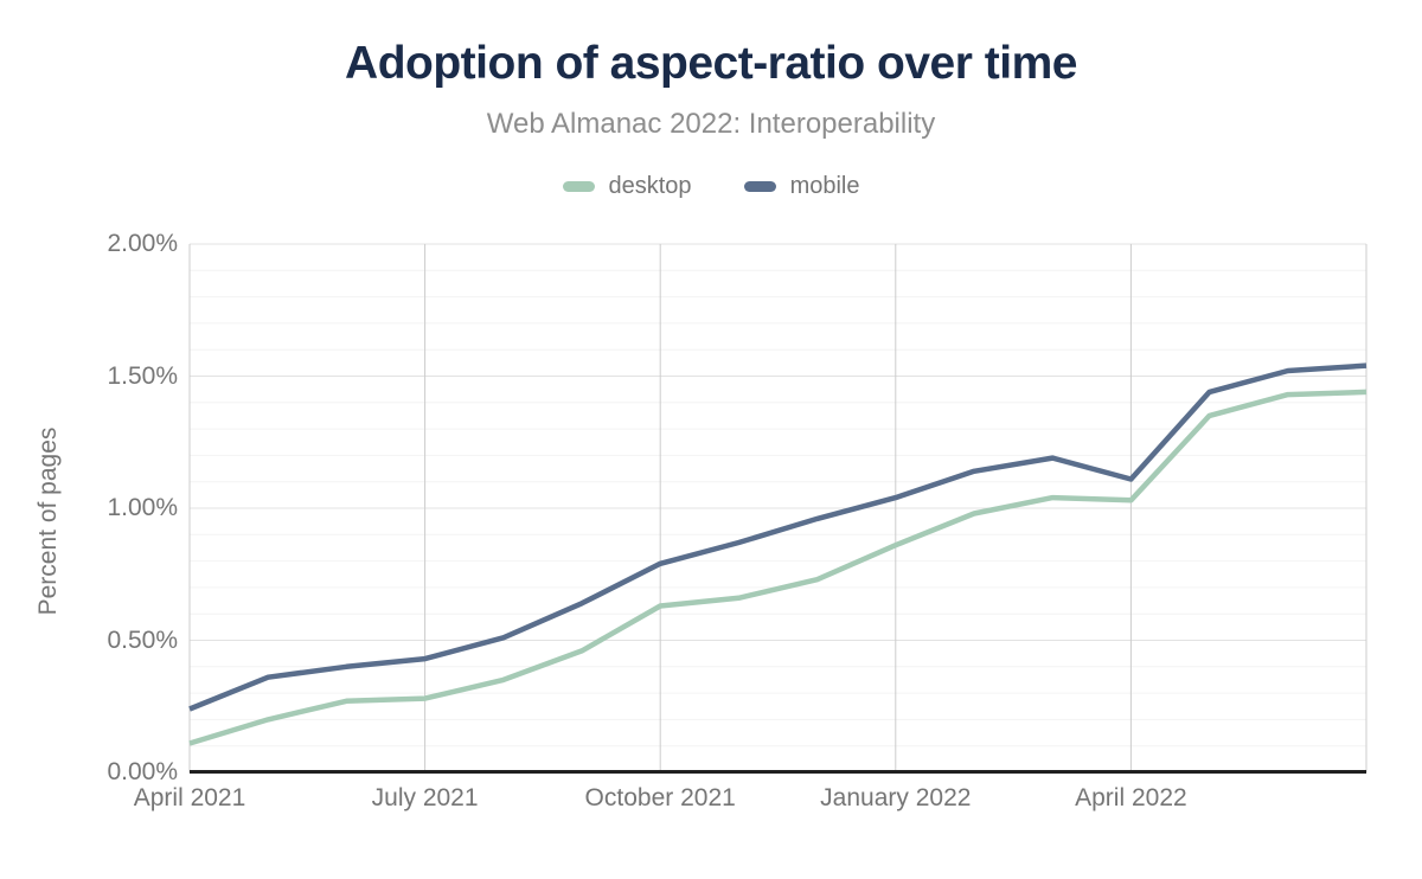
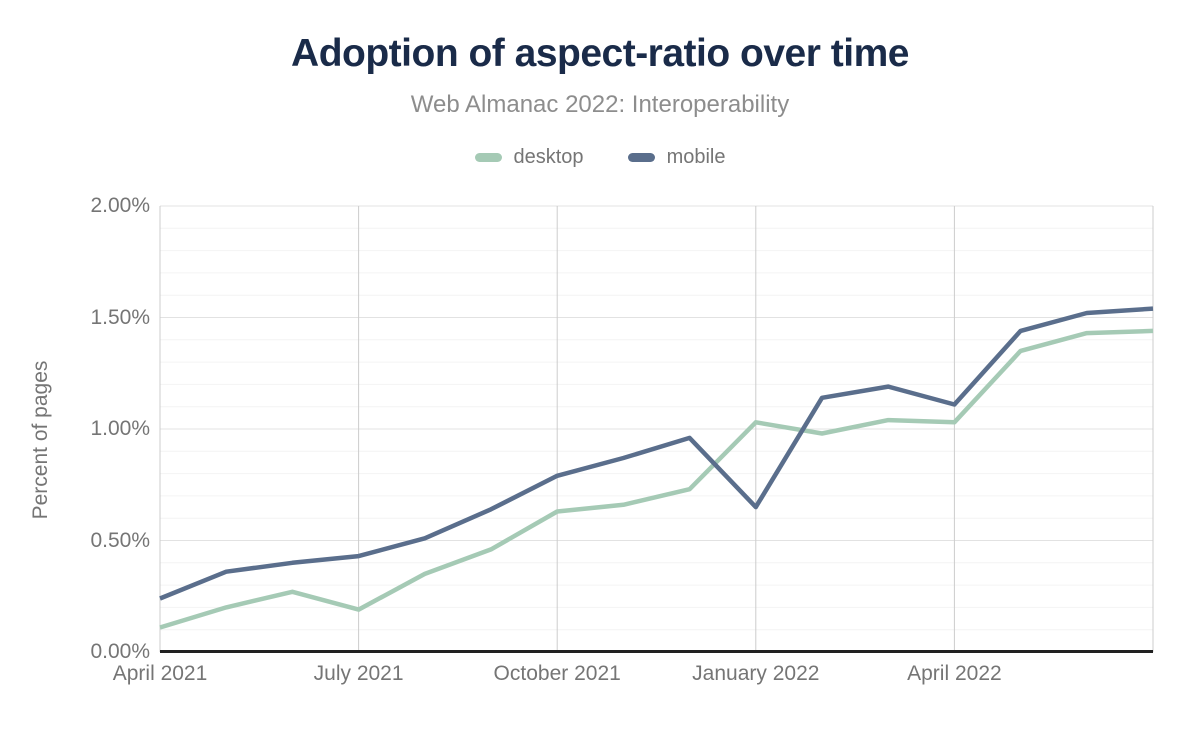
desktop/July 2021: 0.28% -> 0.19%
desktop/January 2022: 0.86% -> 1.03%
mobile/January 2022: 1.04% -> 0.65%
